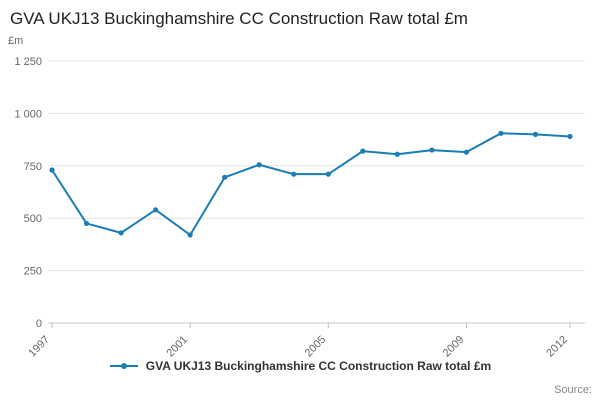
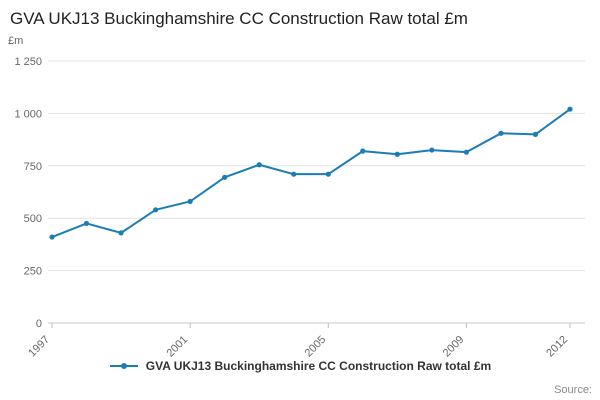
1997: 730 -> 410
2001: 420 -> 580
2012: 890 -> 1020
